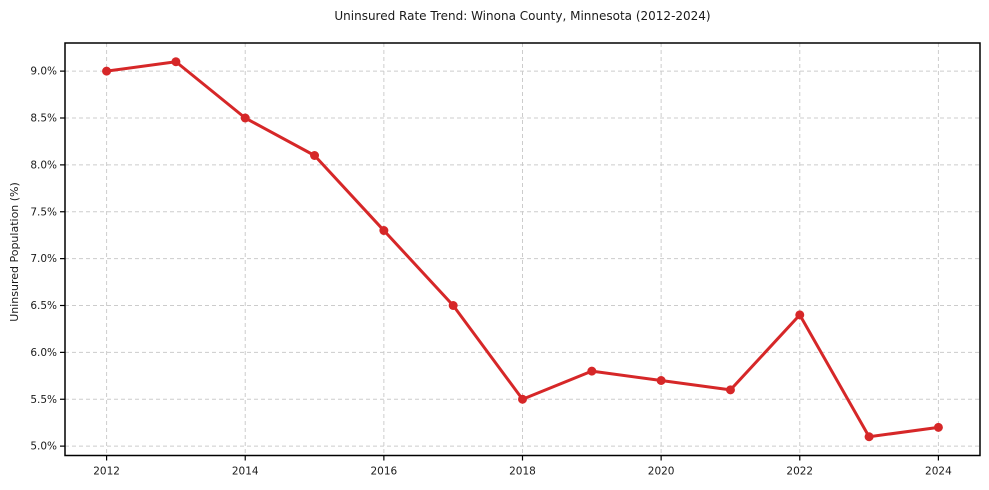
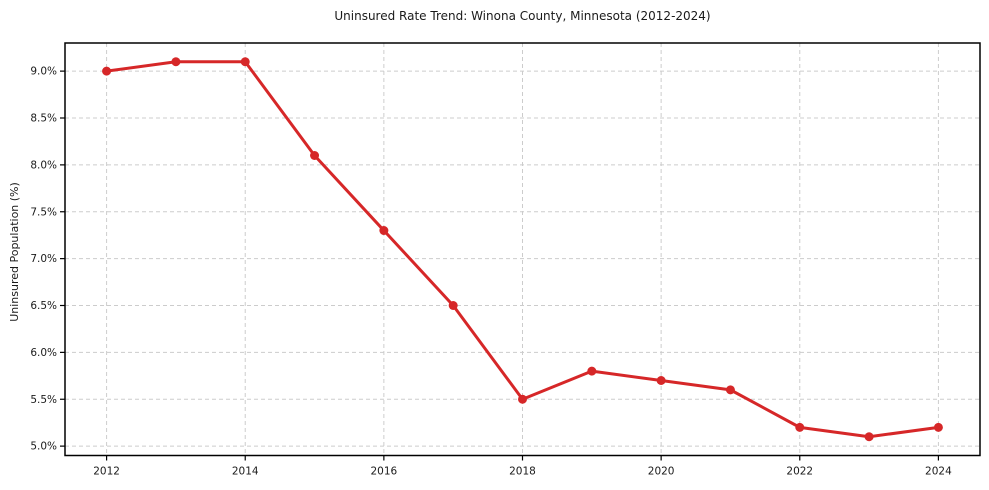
2014: 8.5% -> 9.1%
2022: 6.4% -> 5.2%
